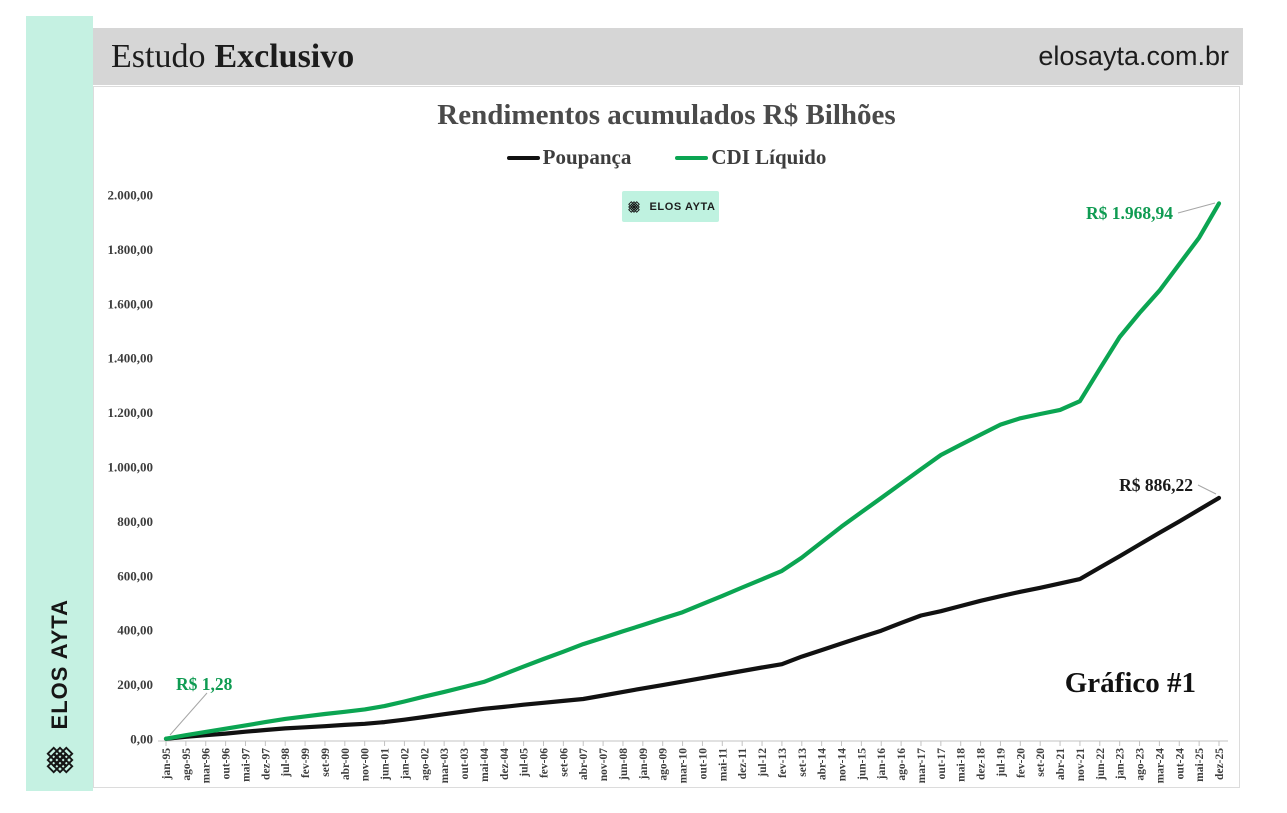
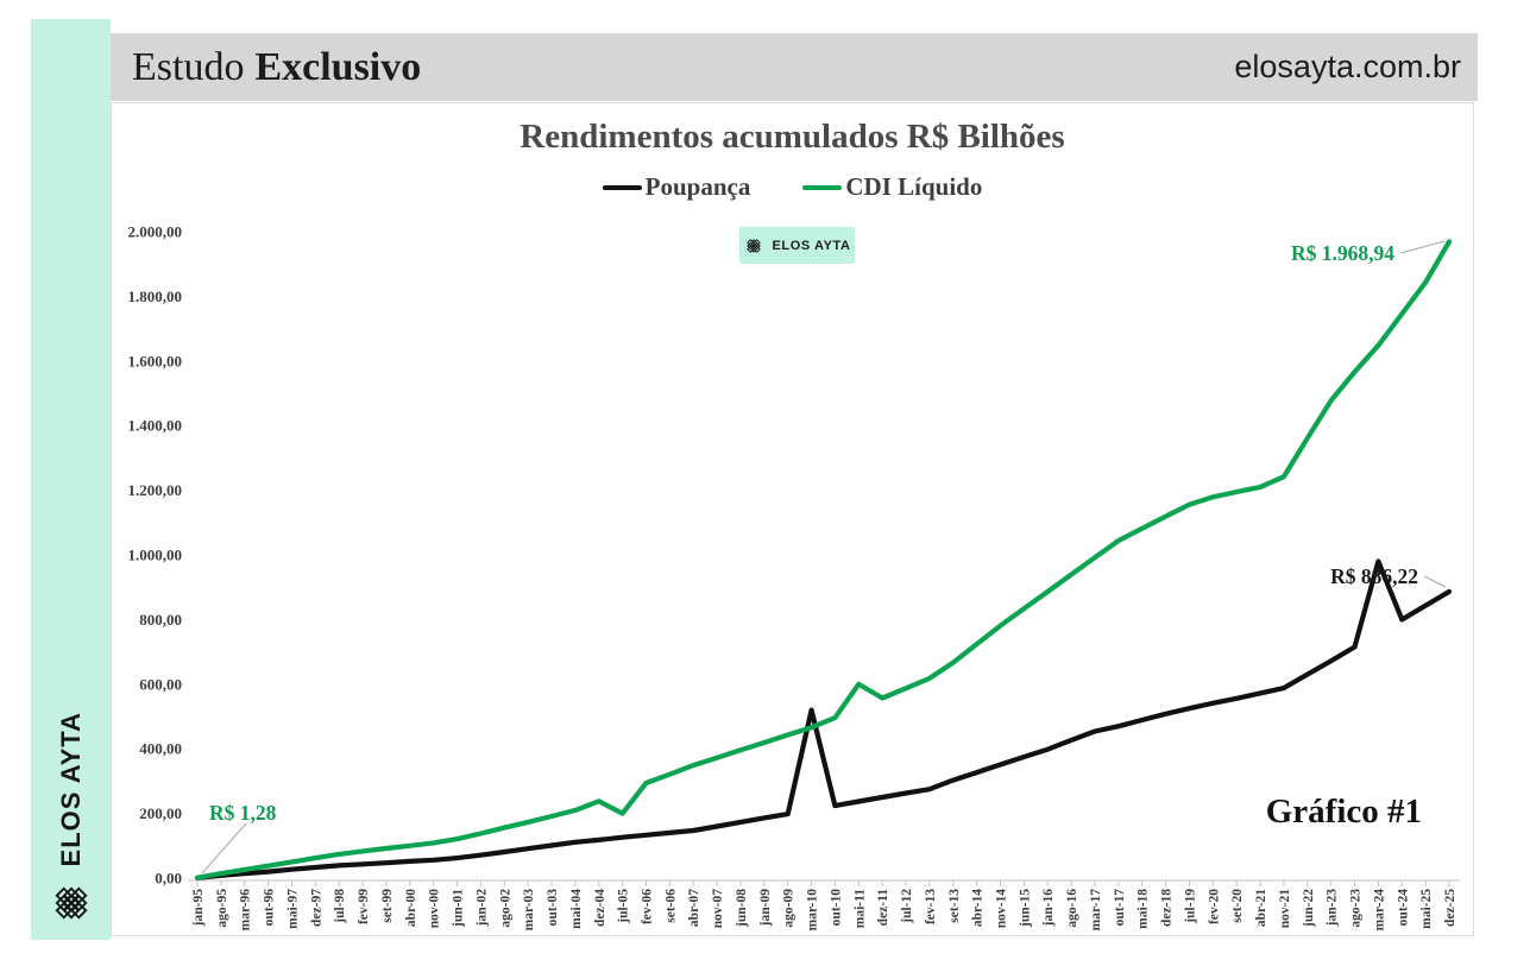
CDI Líquido/jul-05: 270 -> 200
Poupança/mar-10: 210 -> 520
CDI Líquido/mai-11: 530 -> 600
Poupança/mar-24: 760 -> 980
